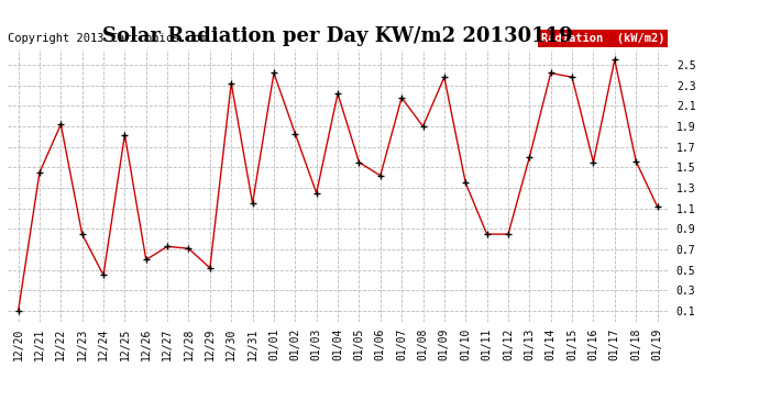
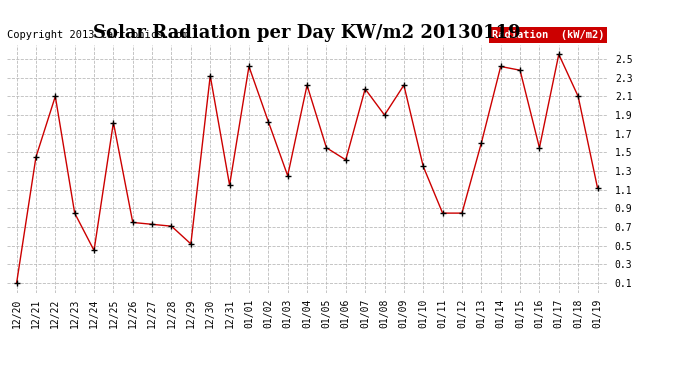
12/22: 1.92 -> 2.10
12/26: 0.60 -> 0.75
01/09: 2.38 -> 2.22
01/18: 1.56 -> 2.10
